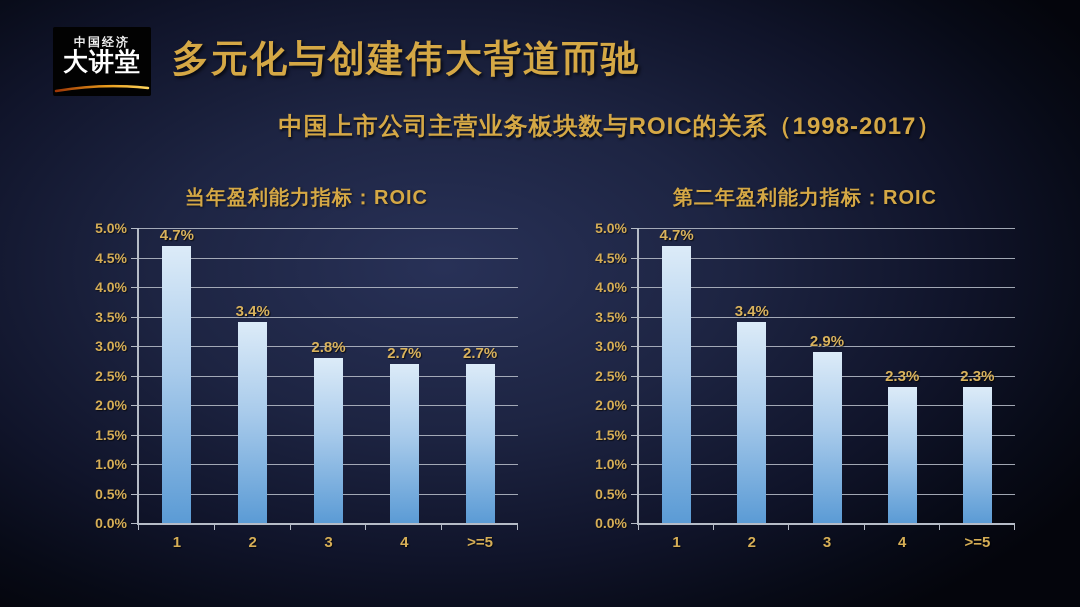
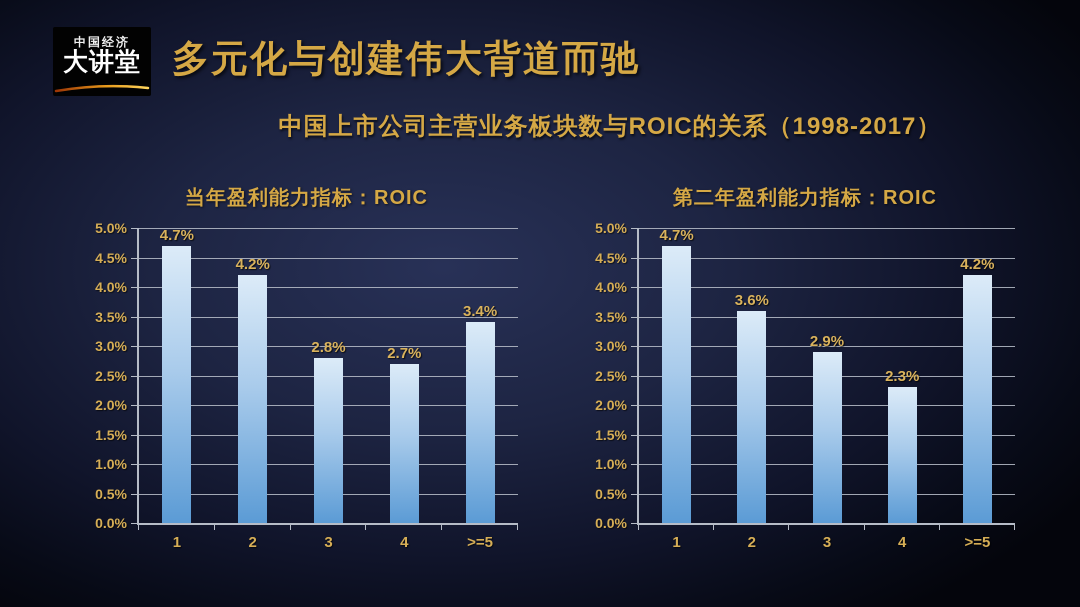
当年盈利能力指标：ROIC/2: 3.4% -> 4.2%
当年盈利能力指标：ROIC/>=5: 2.7% -> 3.4%
第二年盈利能力指标：ROIC/2: 3.4% -> 3.6%
第二年盈利能力指标：ROIC/>=5: 2.3% -> 4.2%
